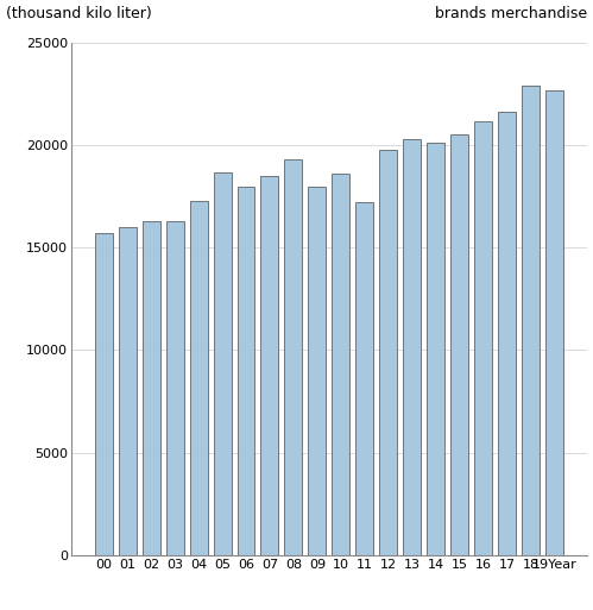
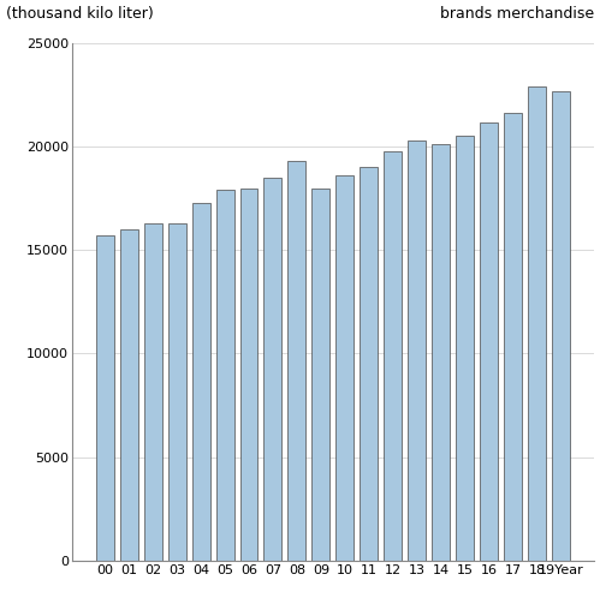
05: 18700 -> 17900
11: 17200 -> 19000
